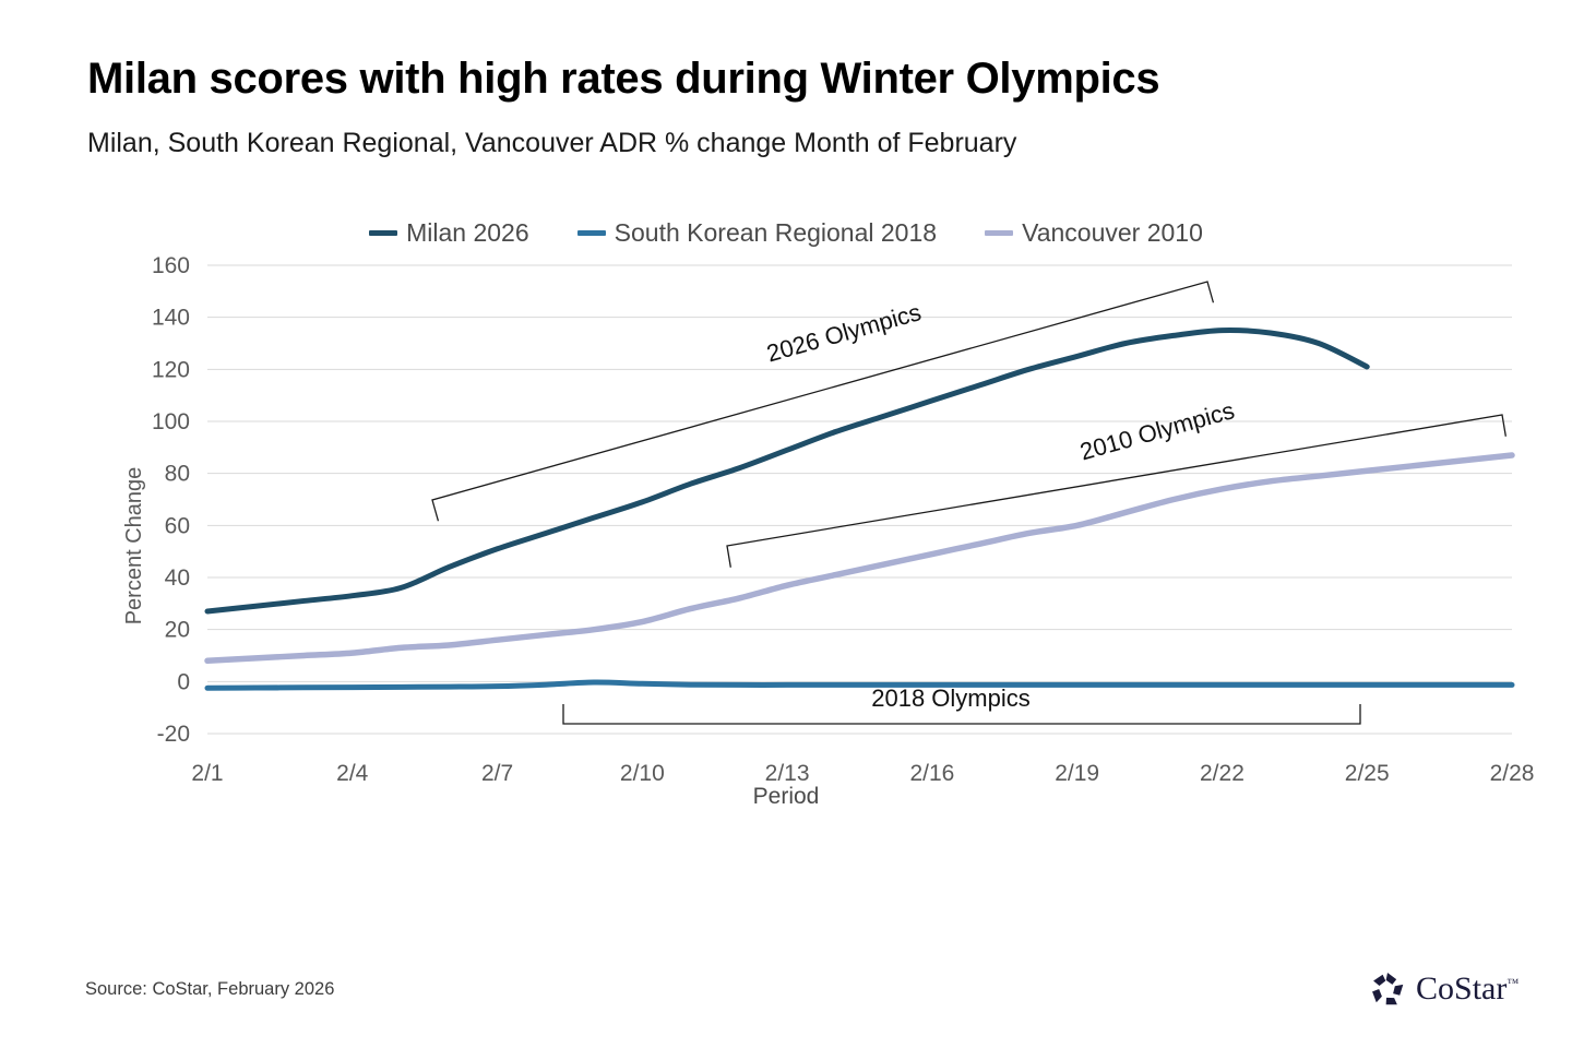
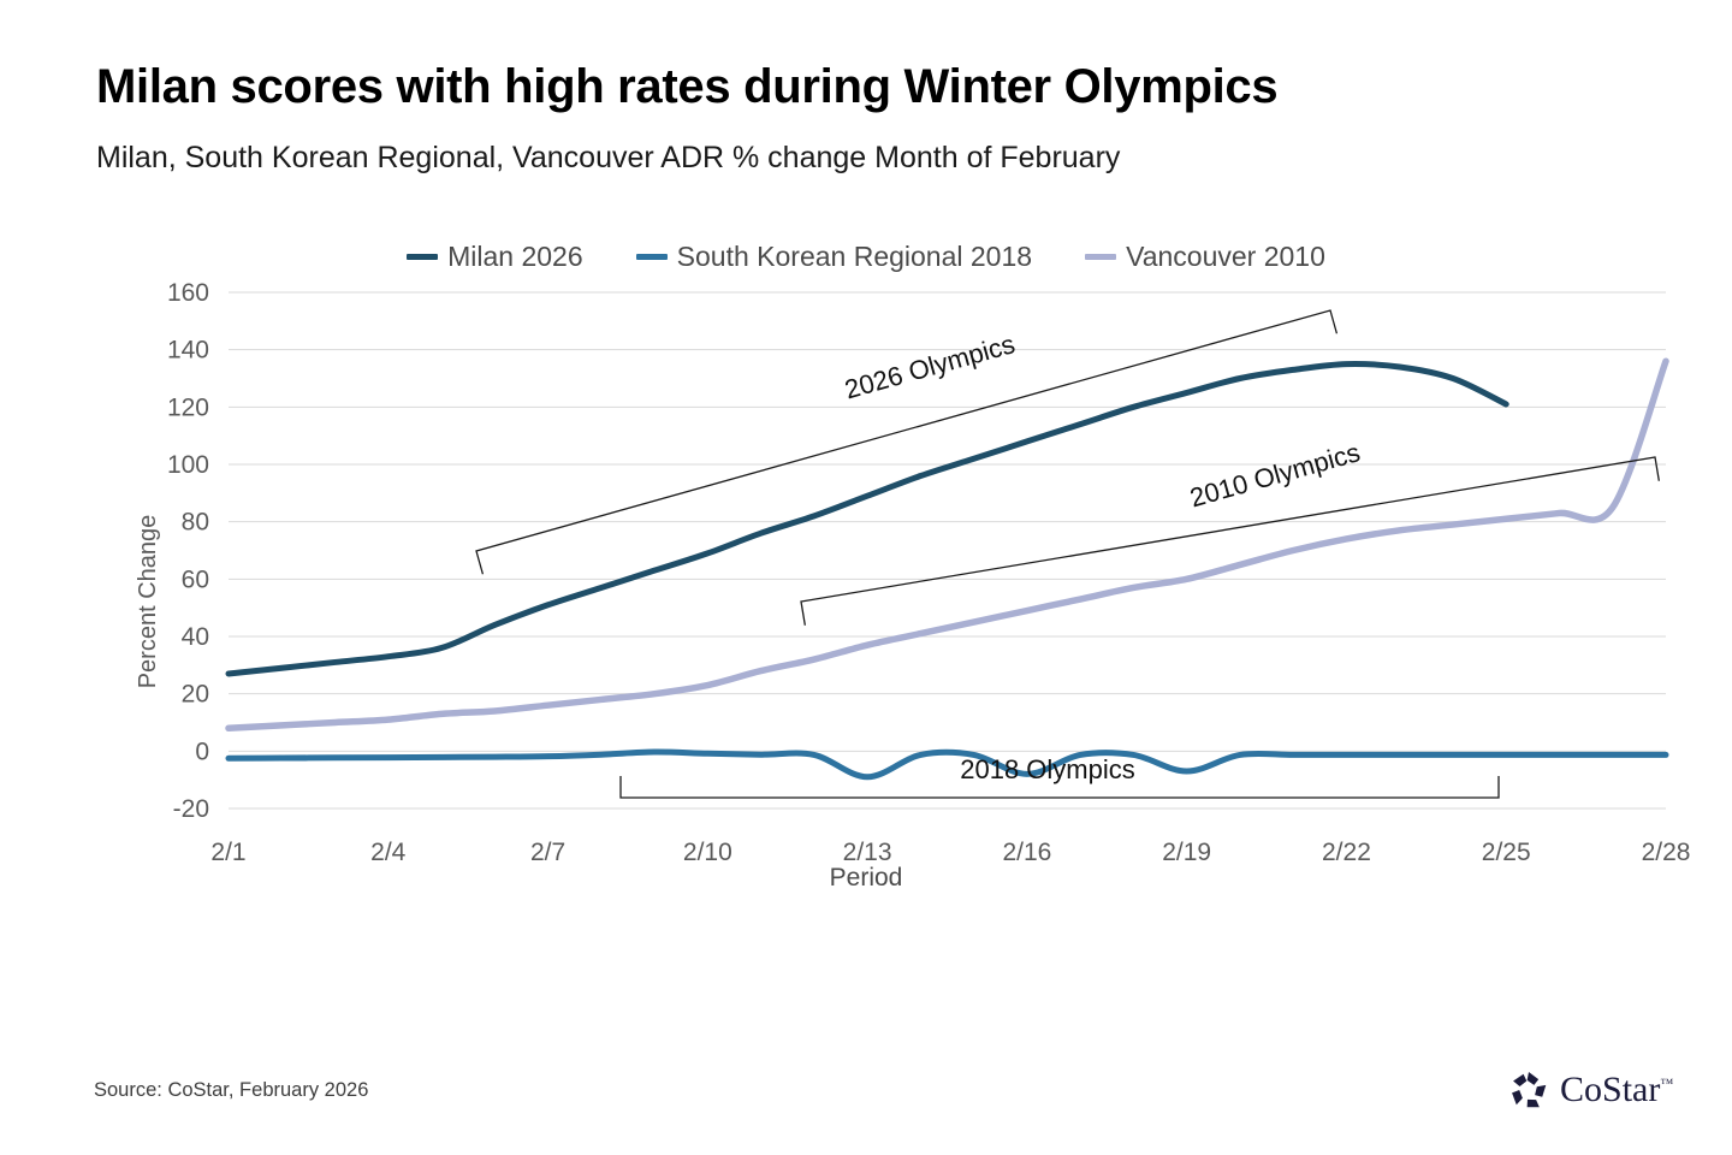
South Korean Regional 2018/2/13: -1 -> -9
South Korean Regional 2018/2/16: -1 -> -8
South Korean Regional 2018/2/19: -1 -> -7
Vancouver 2010/2/28: 87 -> 136
